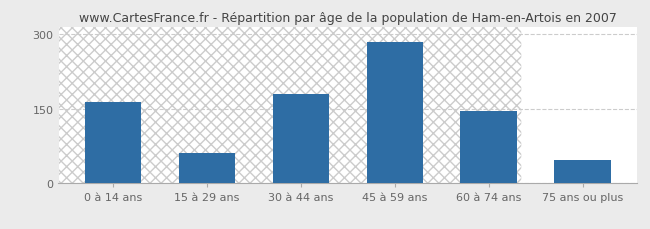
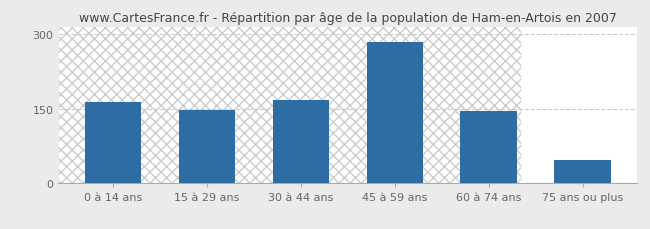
15 à 29 ans: 60 -> 148
30 à 44 ans: 180 -> 167
